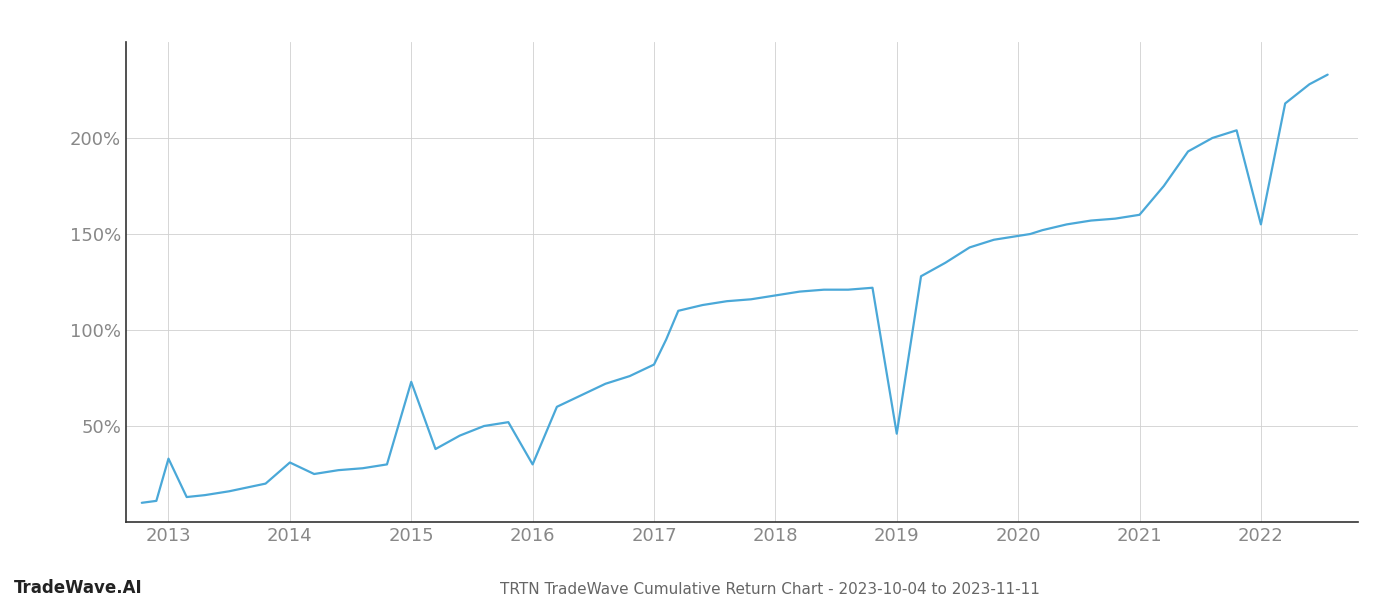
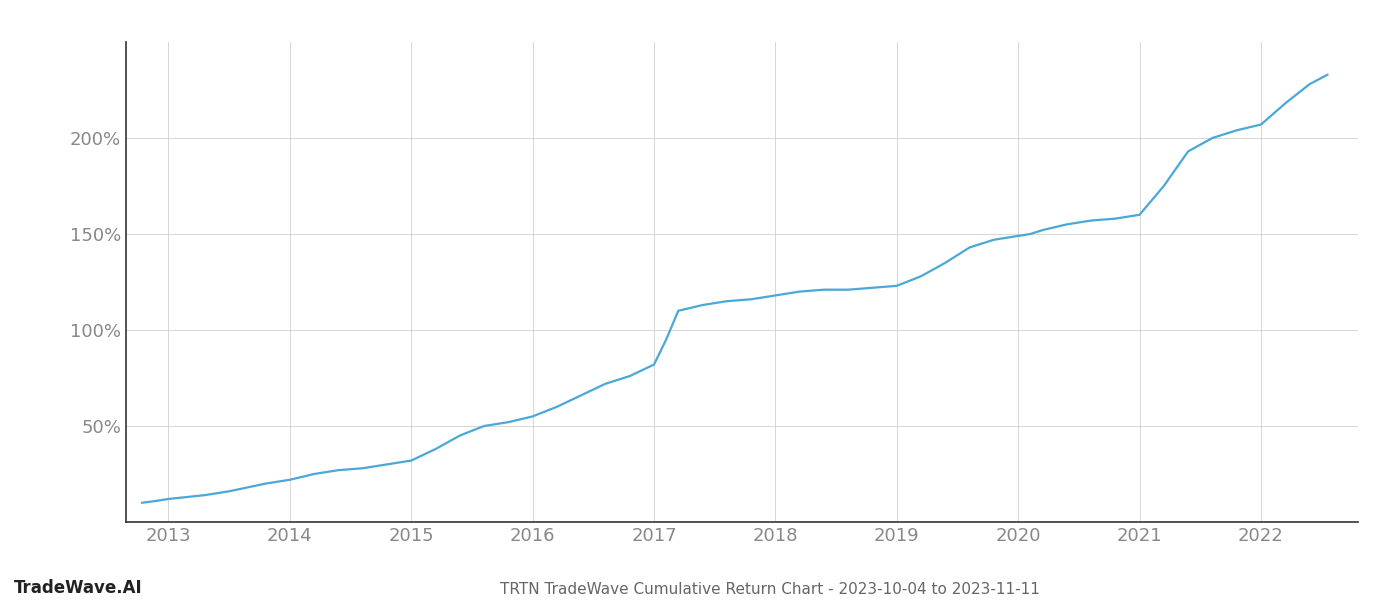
2013: 33% -> 12%
2014: 31% -> 22%
2015: 73% -> 32%
2016: 30% -> 55%
2019: 46% -> 123%
2022: 155% -> 207%
